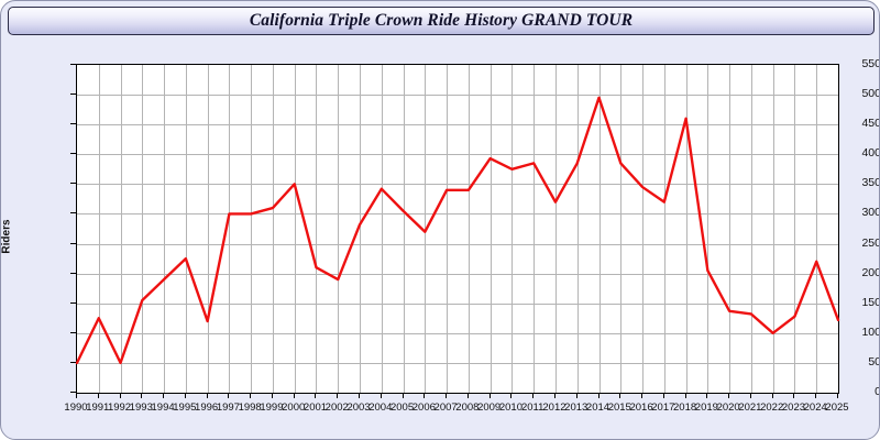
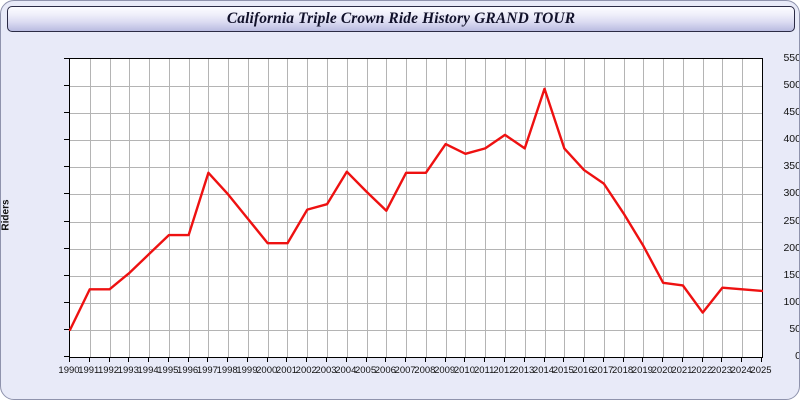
1992: 50 -> 120
1996: 120 -> 220
1997: 300 -> 340
1999: 310 -> 260
2000: 350 -> 210
2002: 190 -> 270
2012: 320 -> 410
2018: 460 -> 260
2022: 100 -> 80
2024: 220 -> 120
